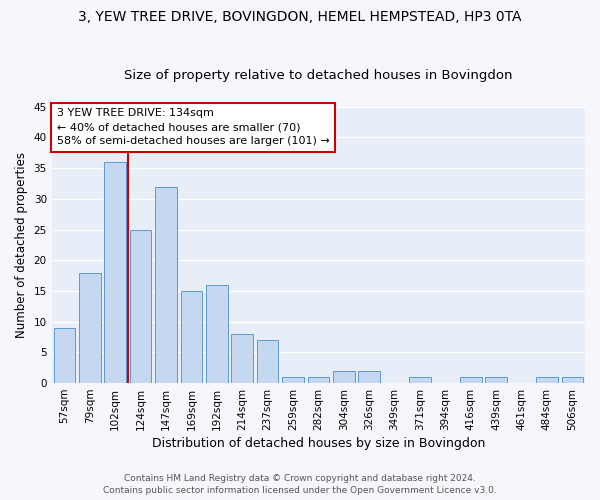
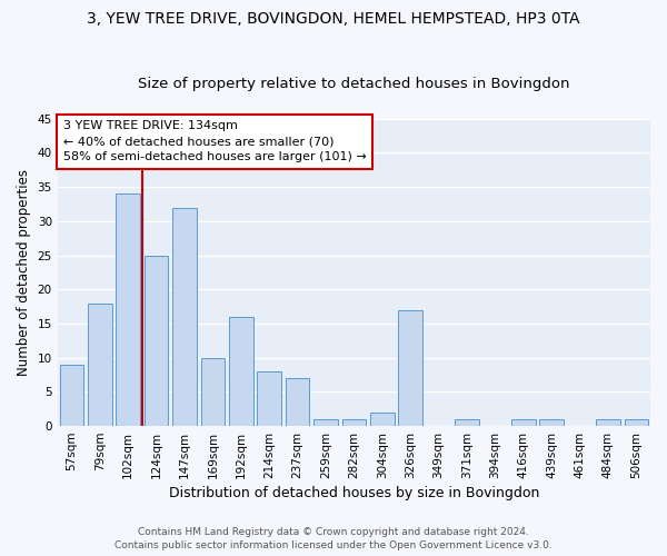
102sqm: 36 -> 34
169sqm: 15 -> 10
326sqm: 2 -> 17
